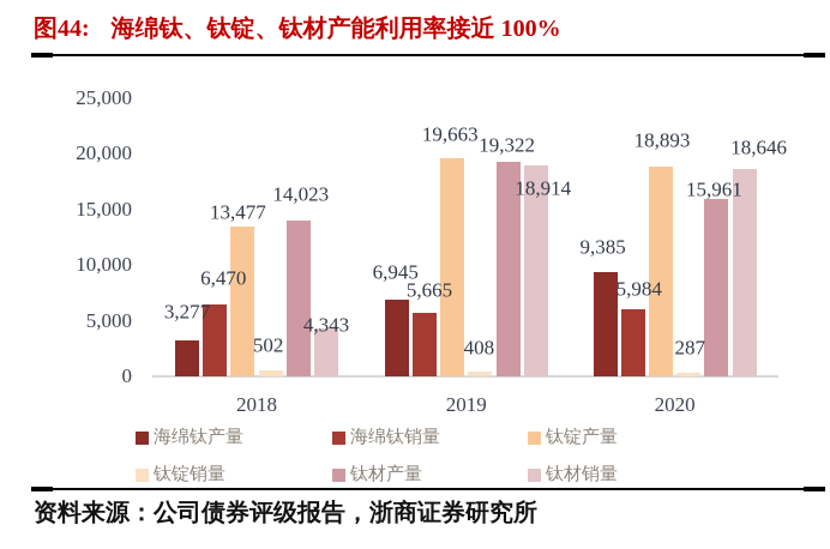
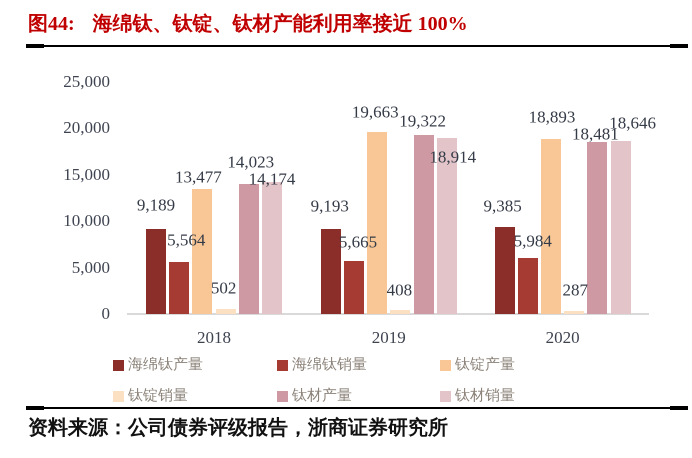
海绵钛产量/2018: 3,277 -> 9,189
海绵钛销量/2018: 6,470 -> 5,564
钛材销量/2018: 4,343 -> 14,174
海绵钛产量/2019: 6,945 -> 9,193
钛材产量/2020: 15,961 -> 18,481
